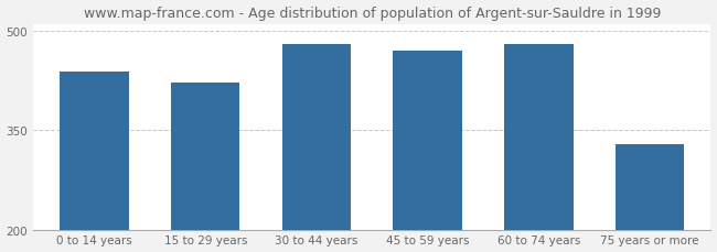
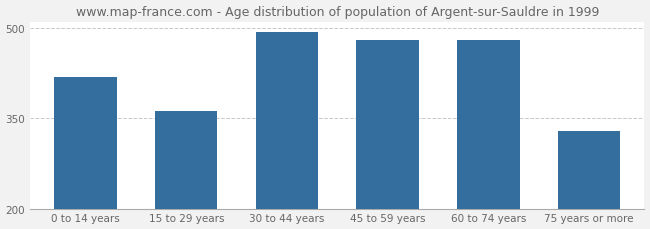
0 to 14 years: 438 -> 418
15 to 29 years: 422 -> 362
30 to 44 years: 480 -> 493
45 to 59 years: 470 -> 480
